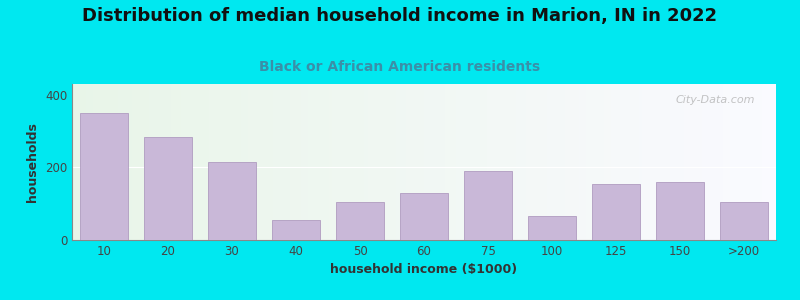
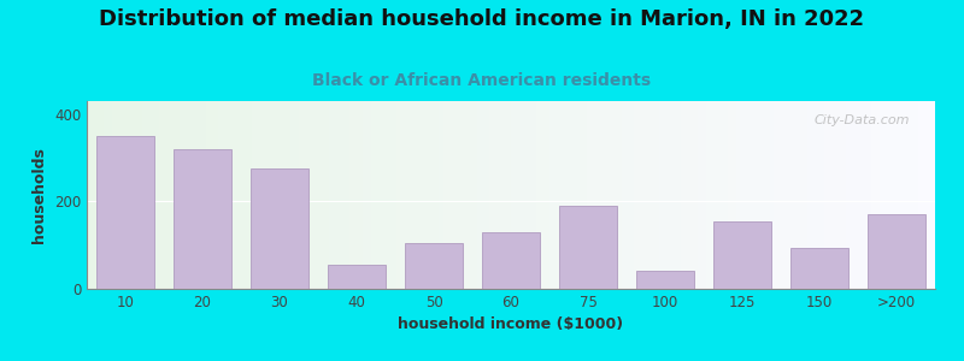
20: 285 -> 320
30: 215 -> 275
100: 65 -> 40
150: 160 -> 95
>200: 105 -> 170
